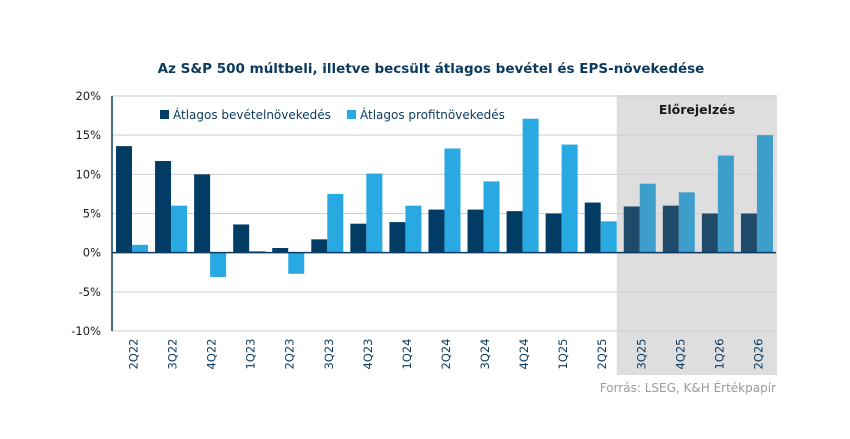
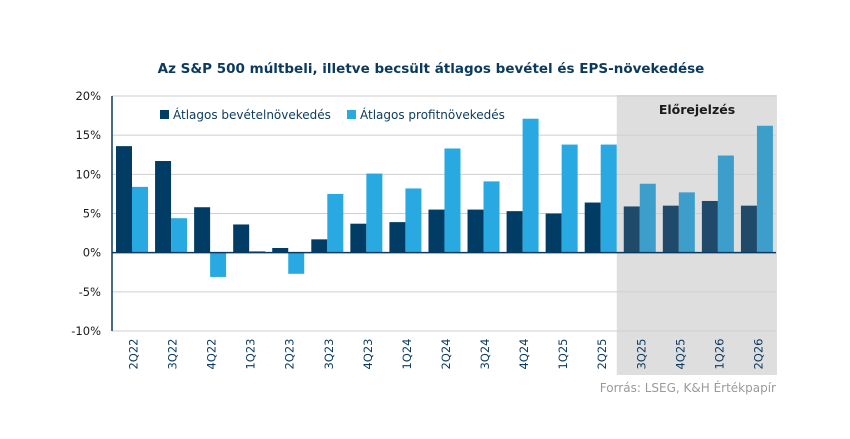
Átlagos profitnövekedés/2Q22: 1% -> 8%
Átlagos profitnövekedés/3Q22: 6% -> 4%
Átlagos bevételnövekedés/4Q22: 10% -> 6%
Átlagos profitnövekedés/1Q24: 6% -> 8%
Átlagos profitnövekedés/2Q25: 4% -> 14%
Átlagos bevételnövekedés/1Q26: 5% -> 7%
Átlagos bevételnövekedés/2Q26: 5% -> 6%
Átlagos profitnövekedés/2Q26: 15% -> 16%
